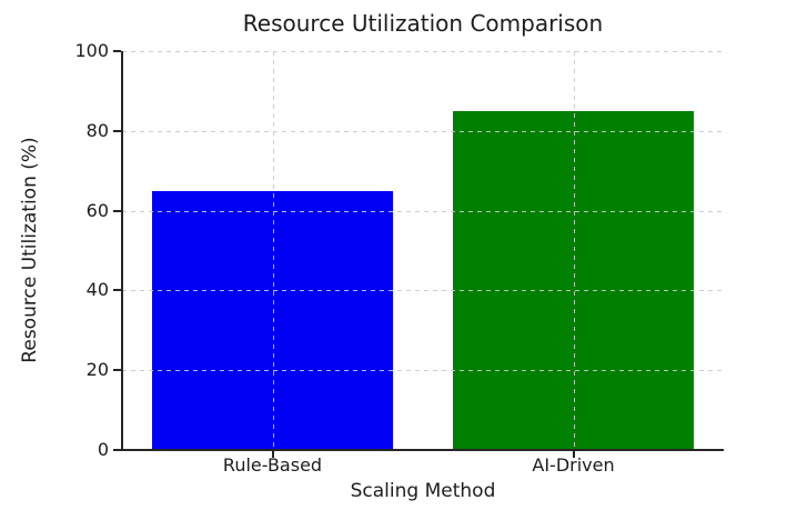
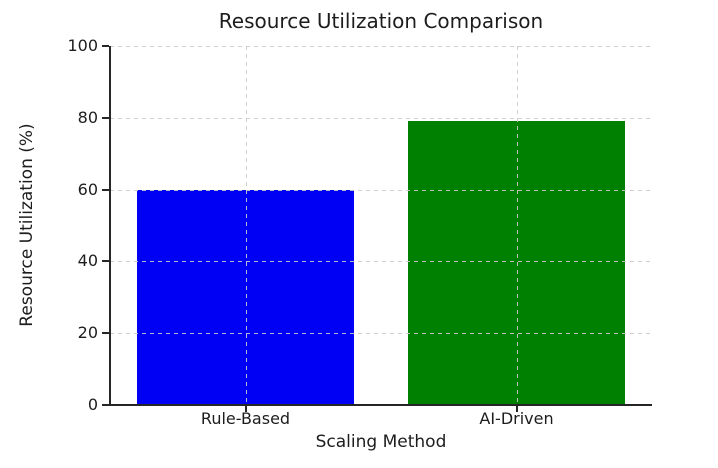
Rule-Based: 65 -> 60
AI-Driven: 85 -> 79
